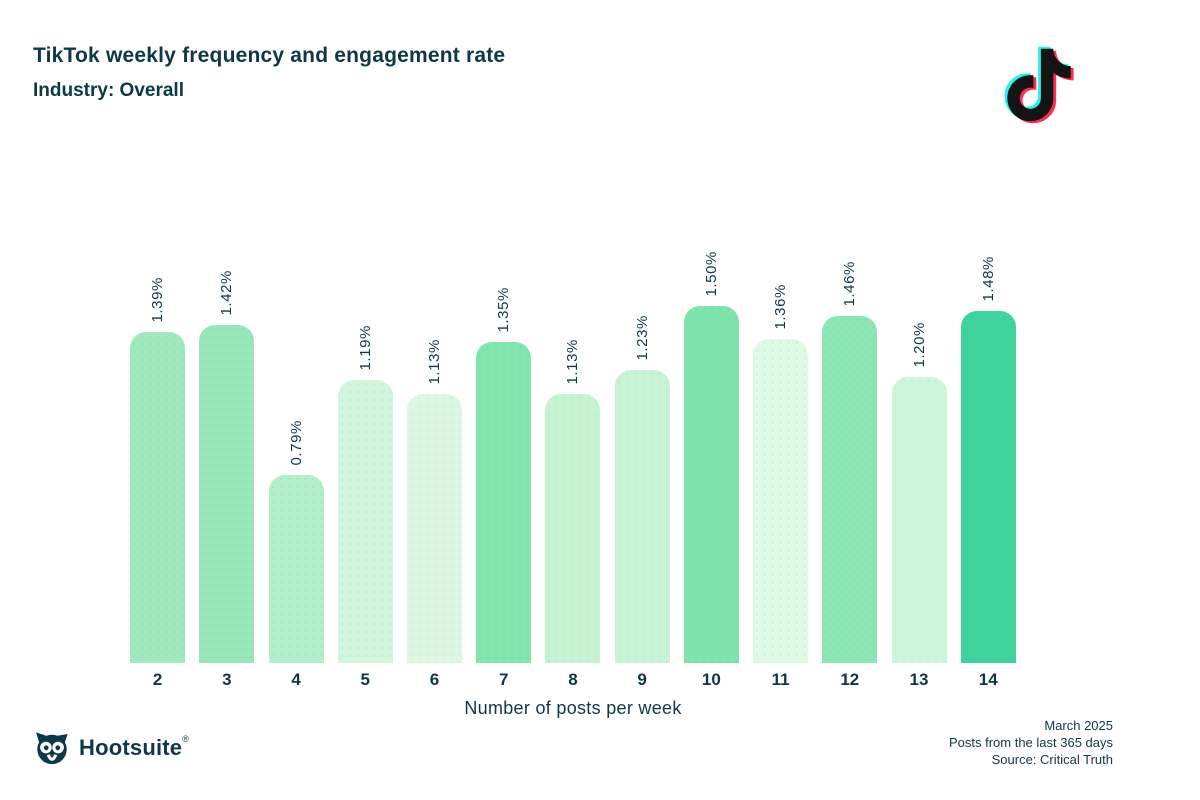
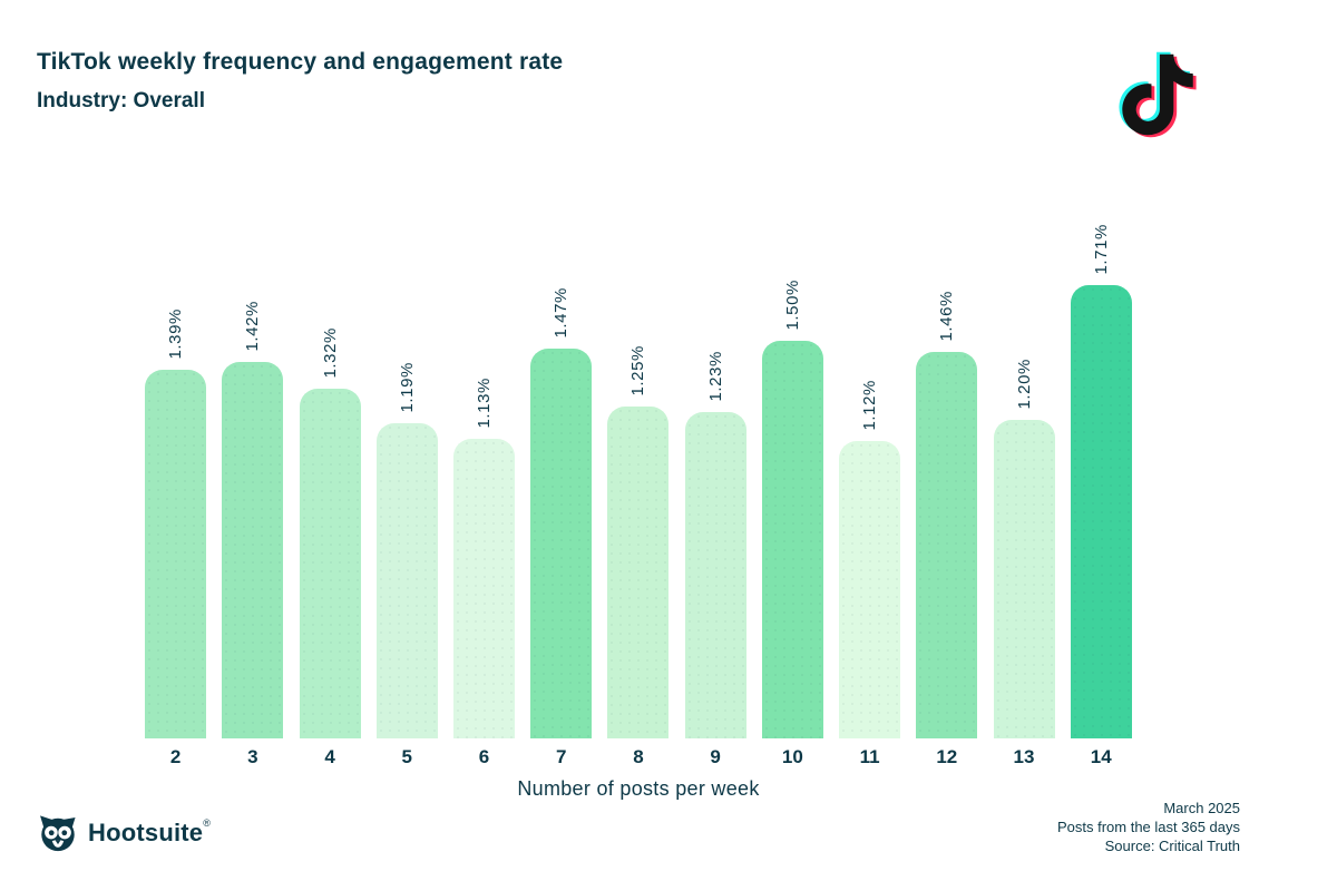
4: 0.79% -> 1.32%
7: 1.35% -> 1.47%
8: 1.13% -> 1.25%
11: 1.36% -> 1.12%
14: 1.48% -> 1.71%
